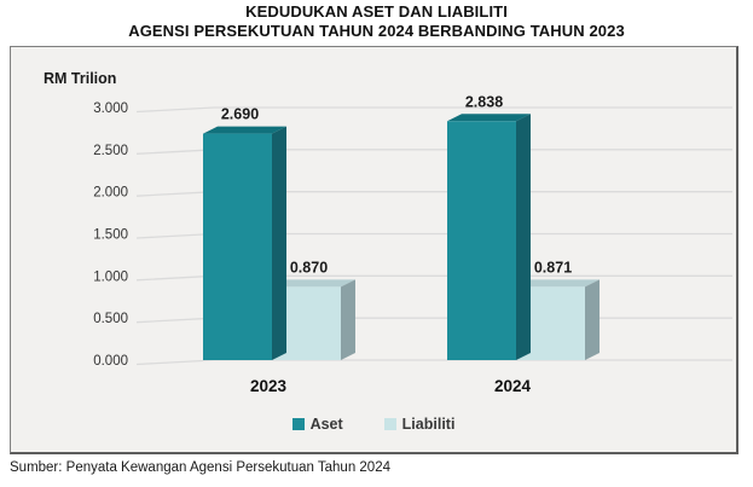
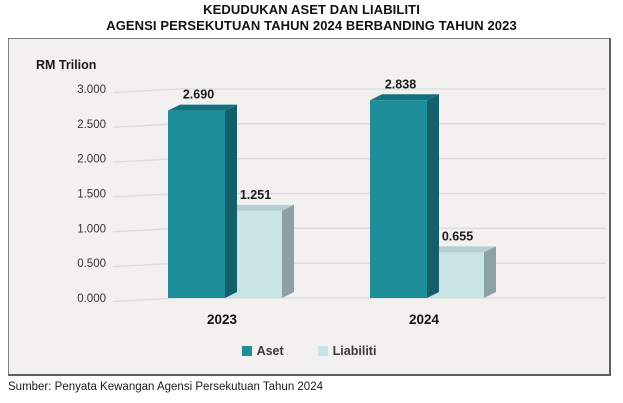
Liabiliti/2023: 0.870 -> 1.251
Liabiliti/2024: 0.871 -> 0.655
